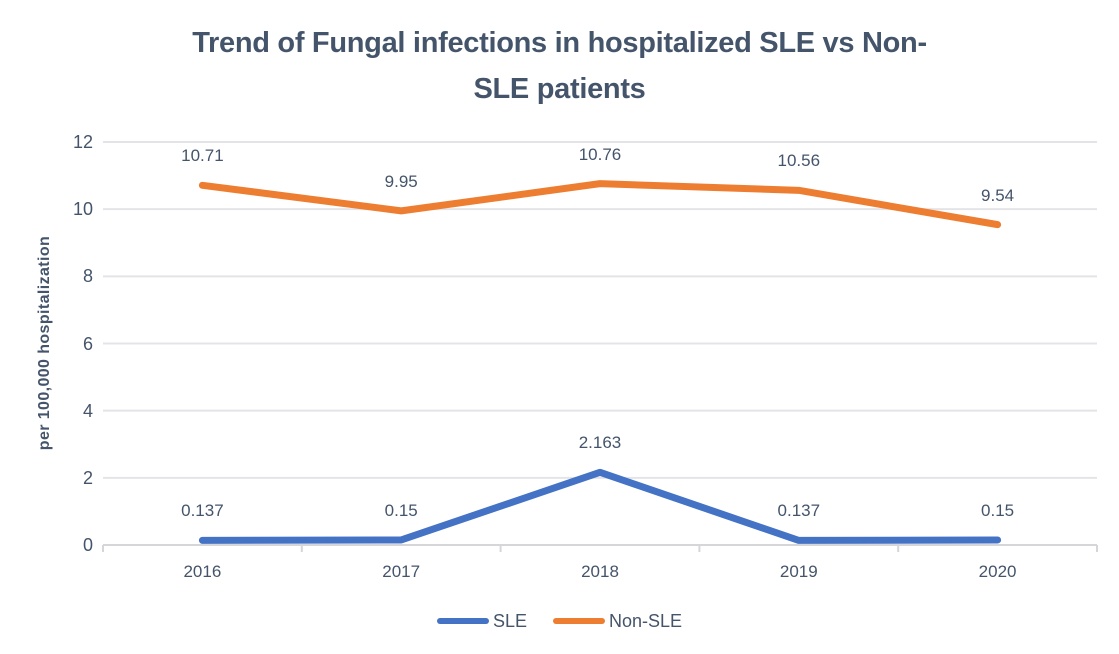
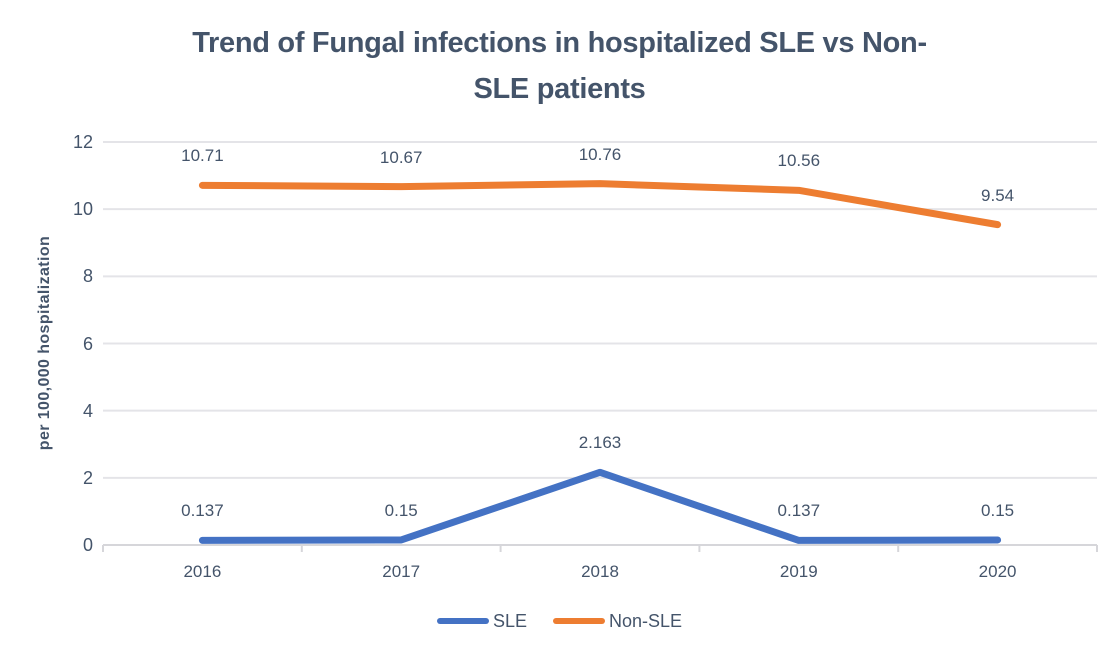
Non-SLE/2017: 9.95 -> 10.67
